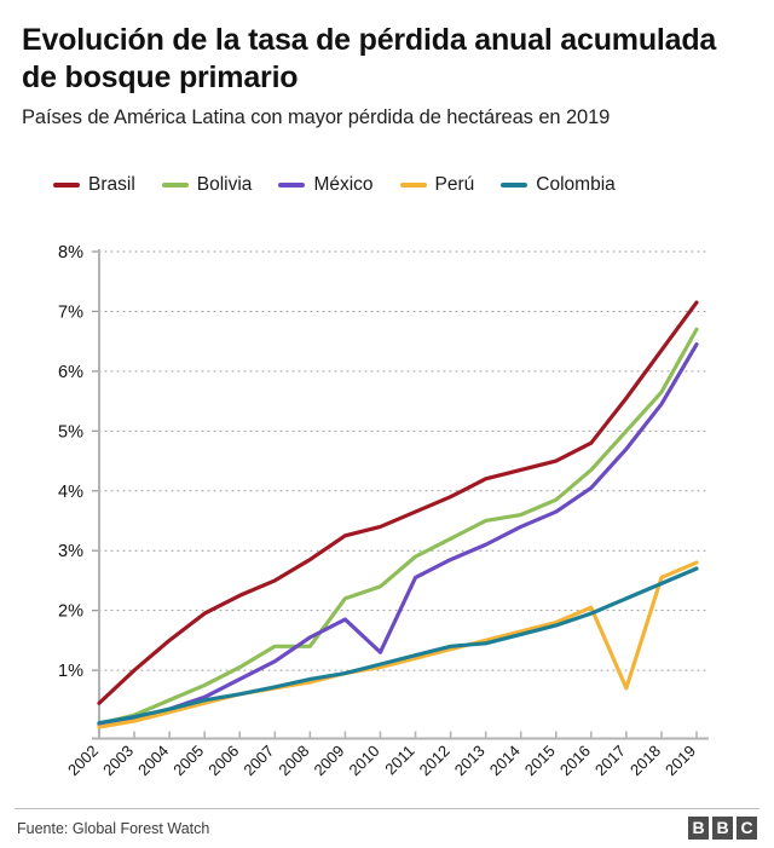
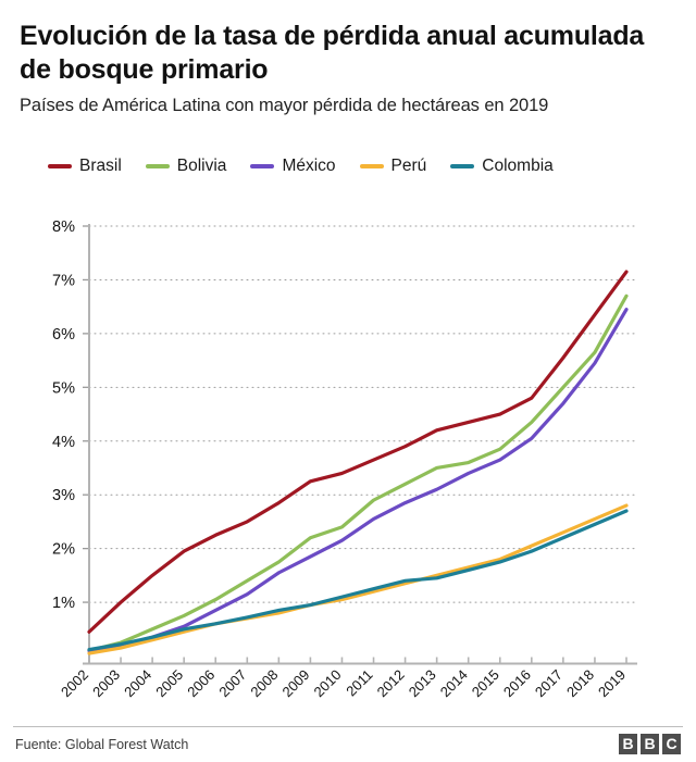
Bolivia/2008: 1.4% -> 1.8%
México/2010: 1.3% -> 2.1%
Perú/2017: 0.7% -> 2.3%
